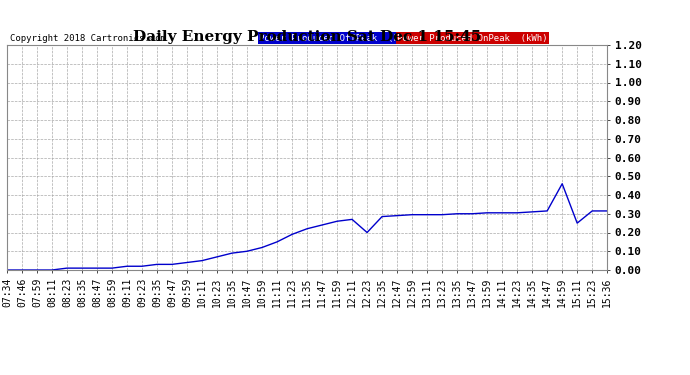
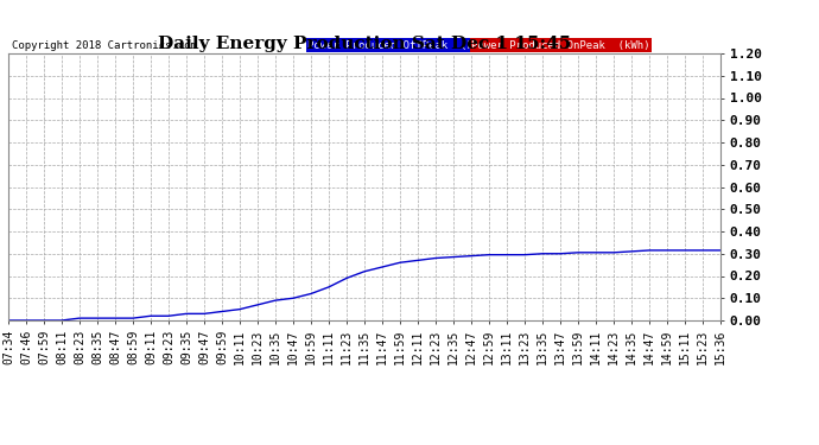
12:23: 0.20 -> 0.28
14:59: 0.46 -> 0.32
15:11: 0.25 -> 0.32
